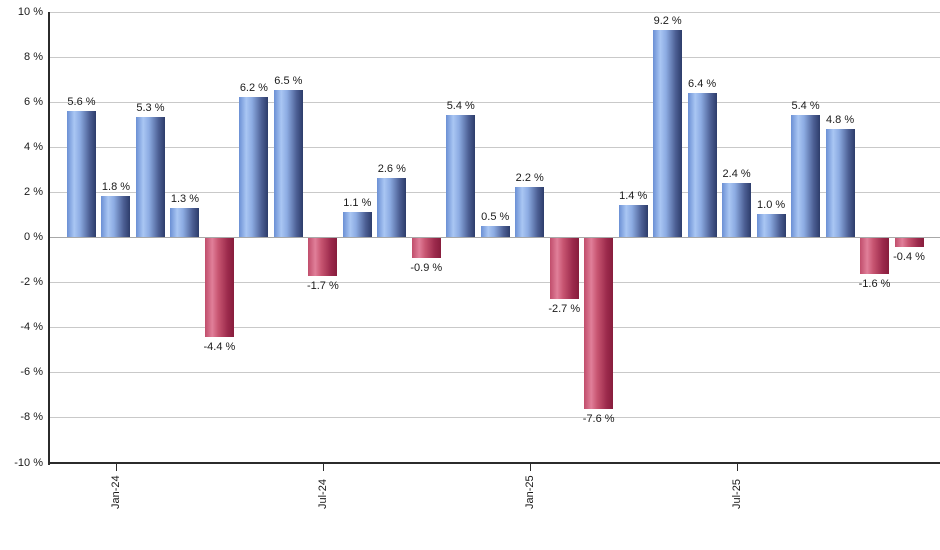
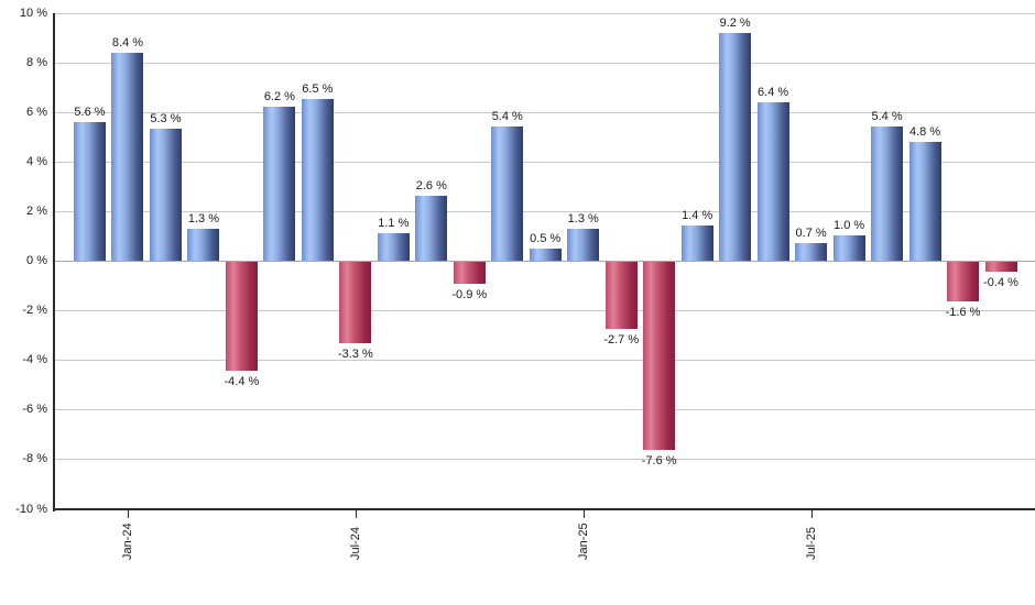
Jan-24: 1.8 -> 8.4
Jul-24: -1.7 -> -3.3
Jan-25: 2.2 -> 1.3
Jul-25: 2.4 -> 0.7
